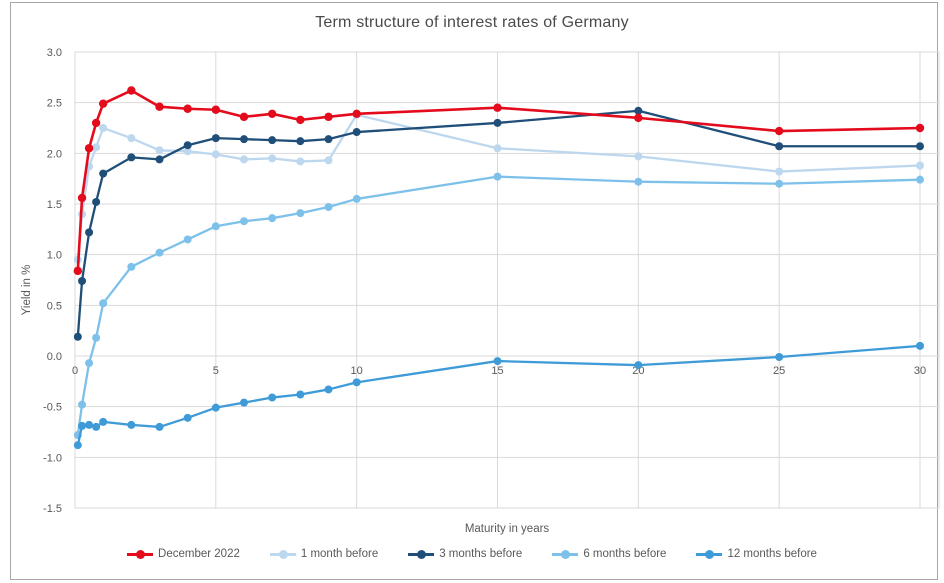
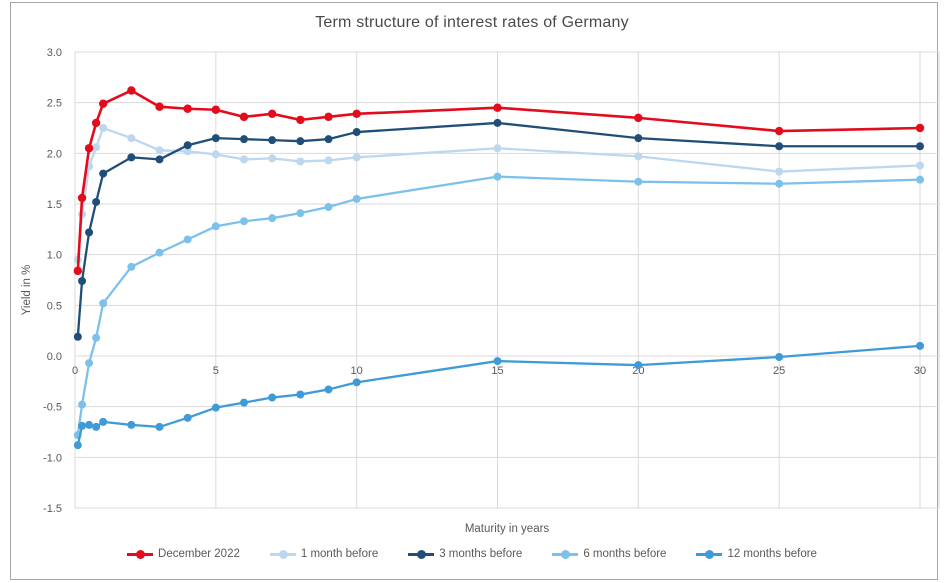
1 month before/10: 2.38 -> 1.96
3 months before/20: 2.42 -> 2.15
